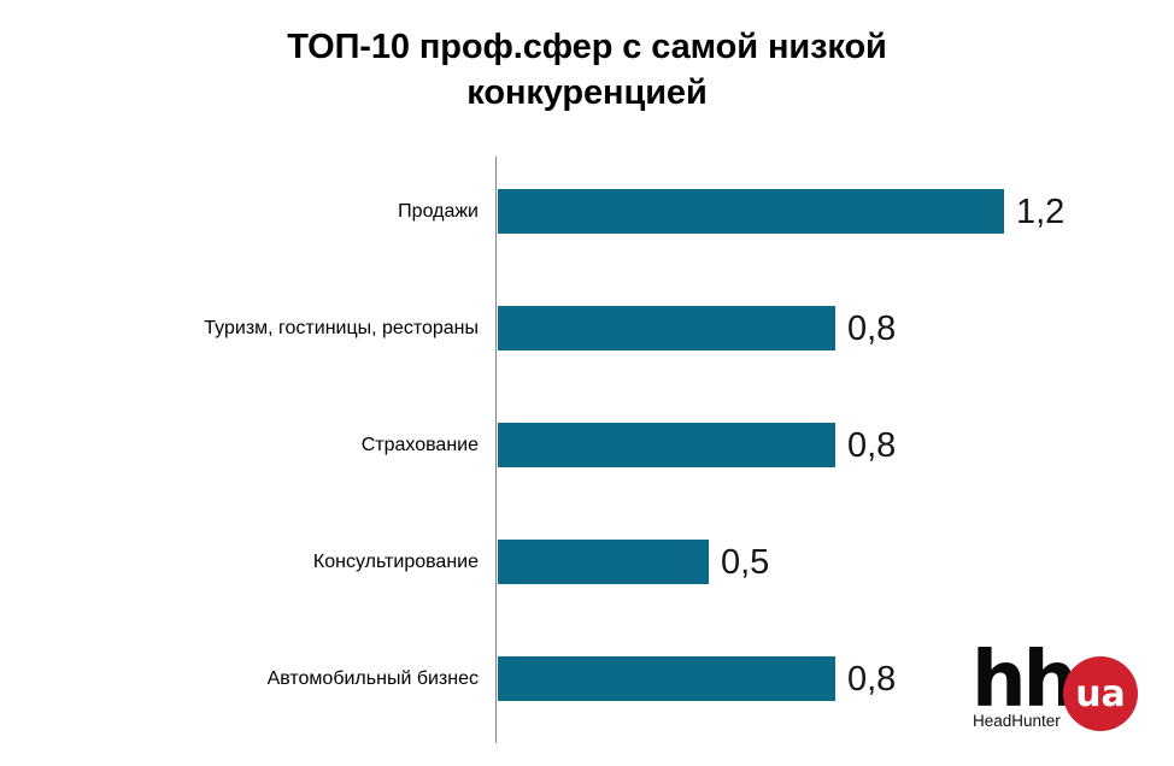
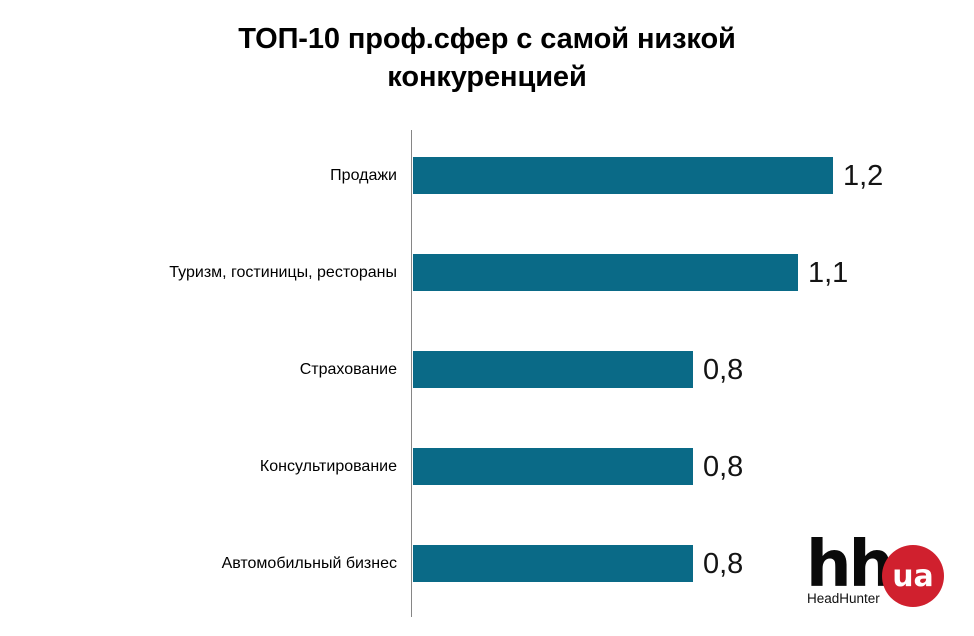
Туризм, гостиницы, рестораны: 0,8 -> 1,1
Консультирование: 0,5 -> 0,8
